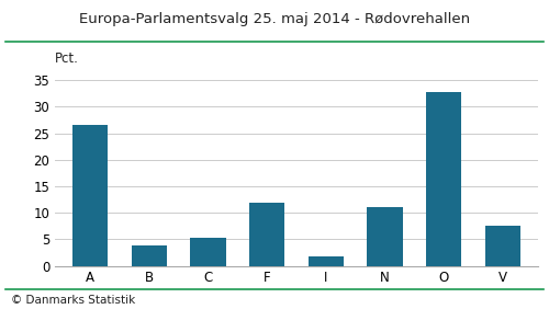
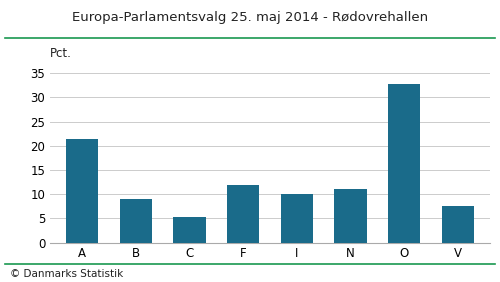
A: 26.6 -> 21.5
B: 3.9 -> 9.0
I: 1.8 -> 10.0
